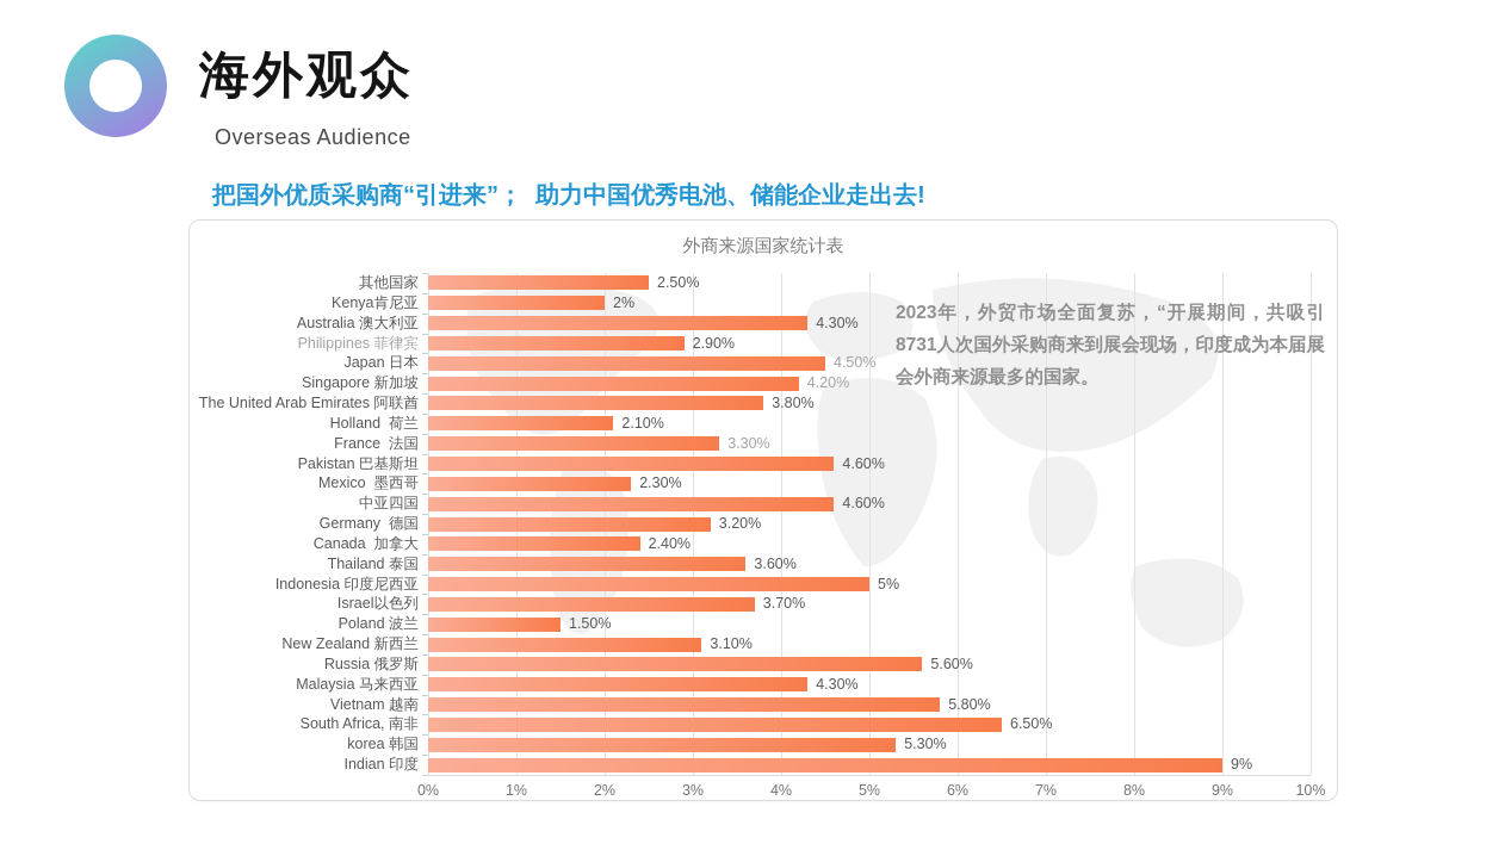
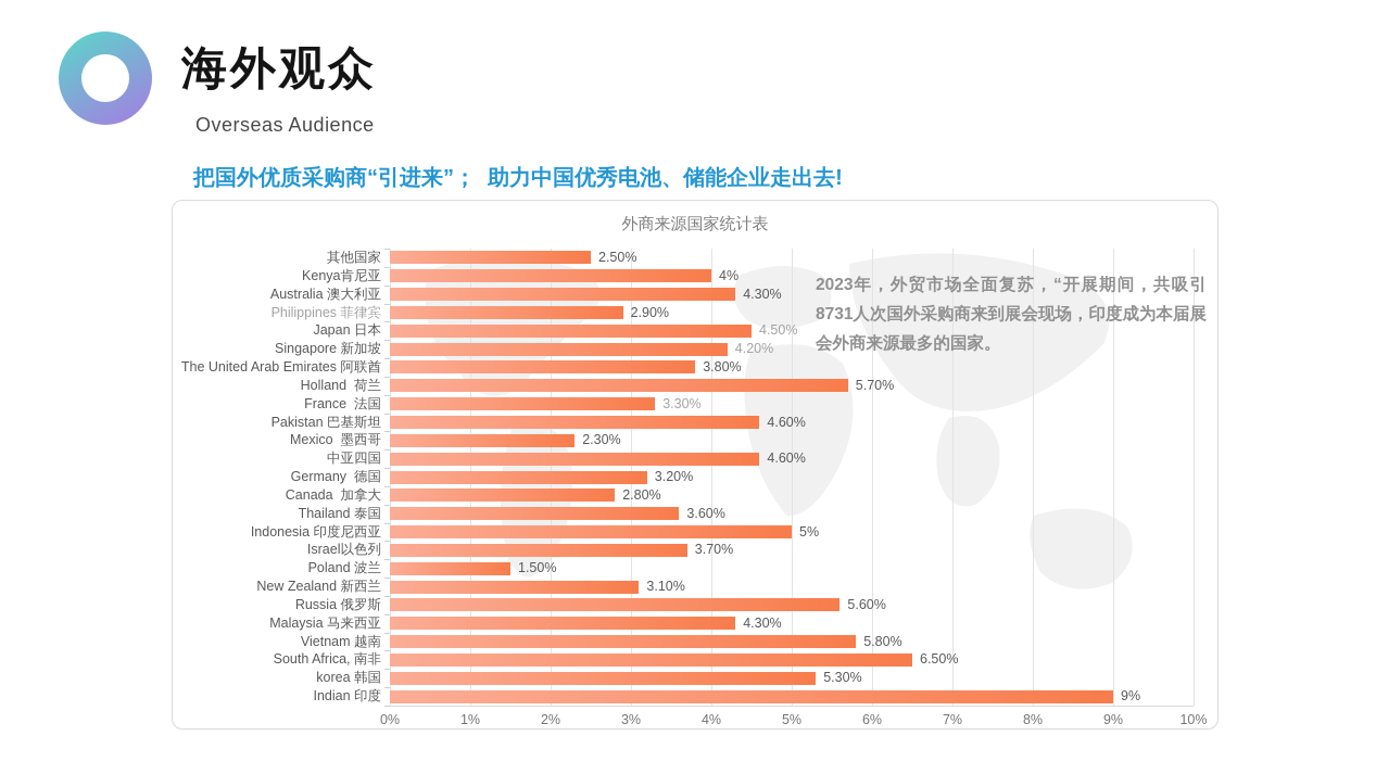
Kenya肯尼亚: 2% -> 4%
Holland 荷兰: 2.10% -> 5.70%
Canada 加拿大: 2.40% -> 2.80%
